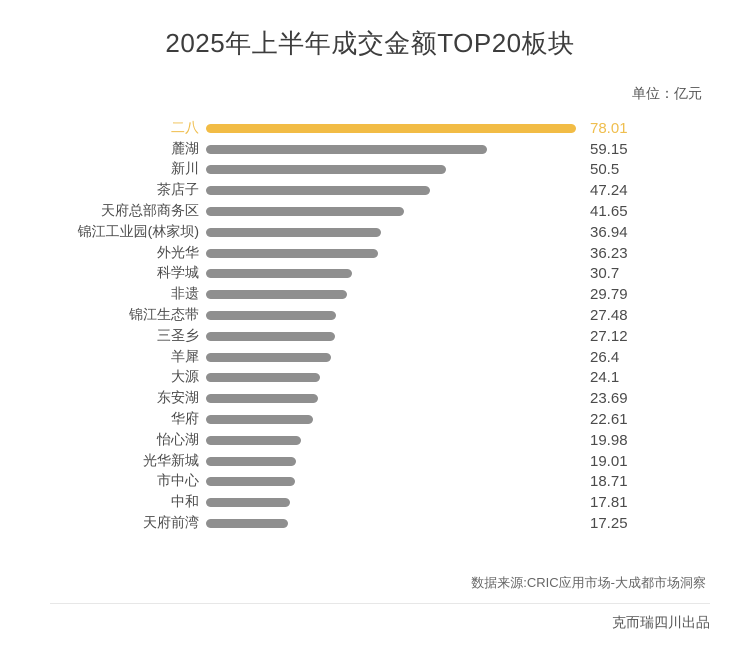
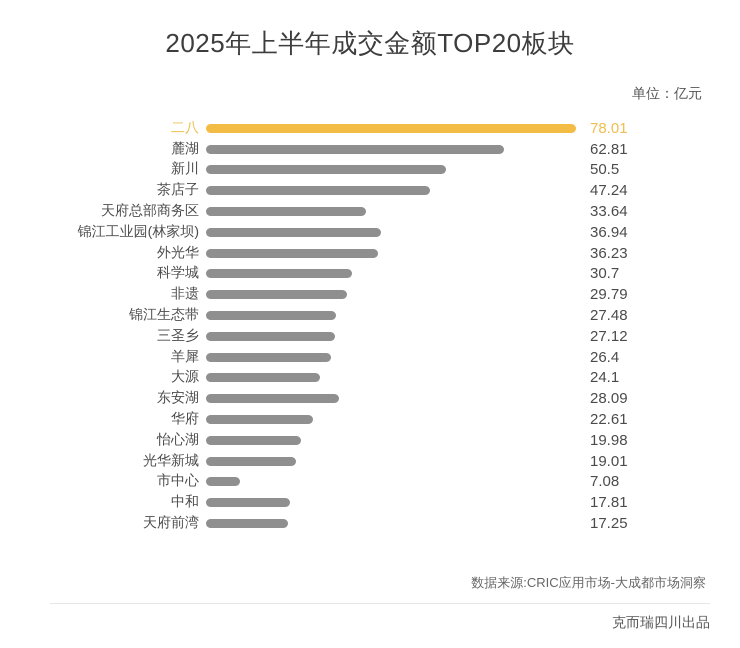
麓湖: 59.15 -> 62.81
天府总部商务区: 41.65 -> 33.64
东安湖: 23.69 -> 28.09
市中心: 18.71 -> 7.08
